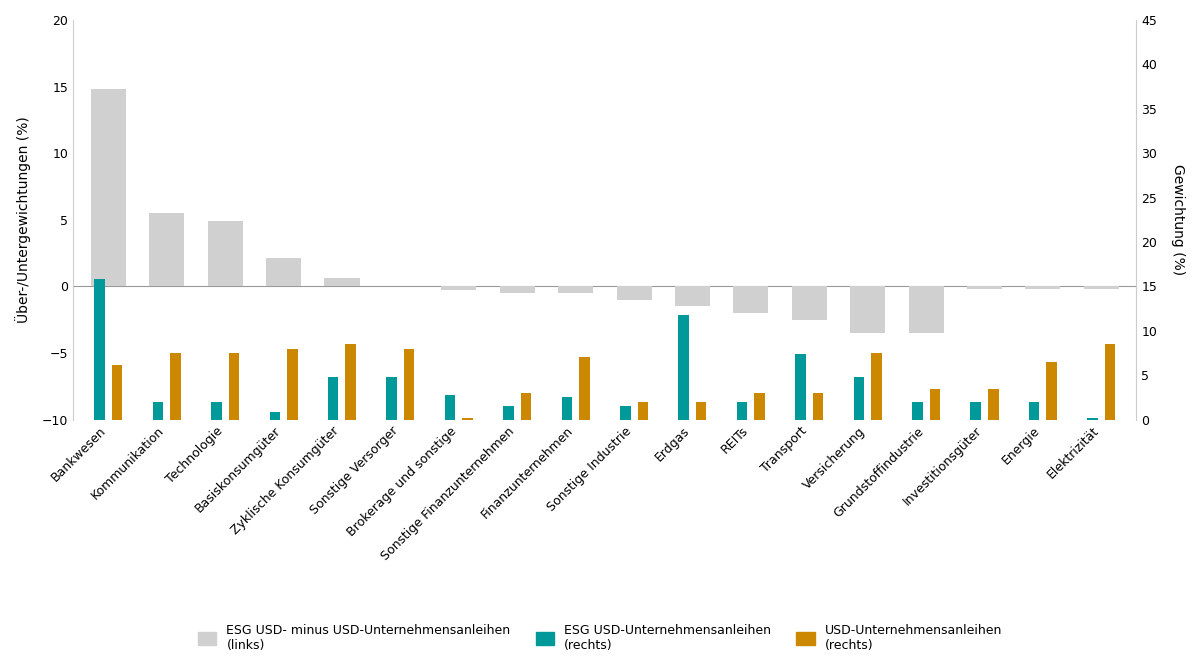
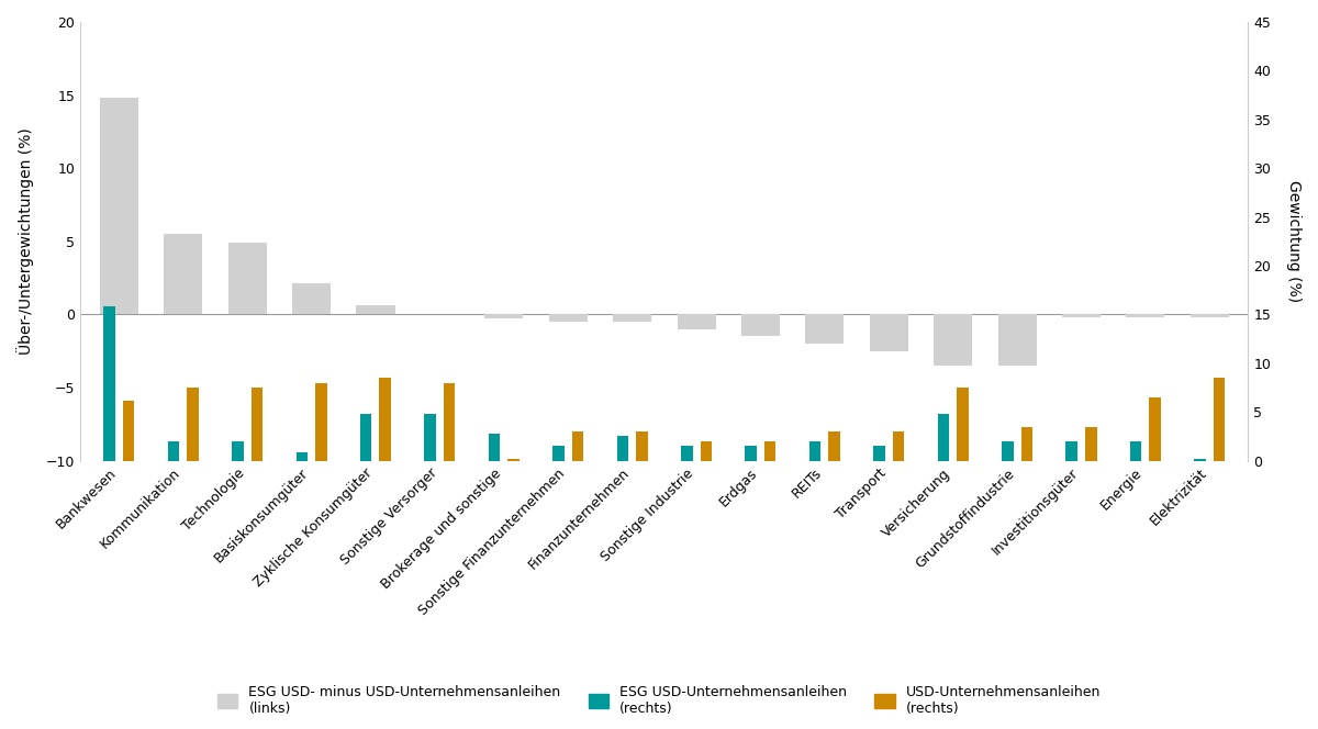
USD-Unternehmensanleihen (rechts)/Finanzunternehmen: 7.0 -> 3.0
ESG USD-Unternehmensanleihen (rechts)/Erdgas: 11.8 -> 1.5
ESG USD-Unternehmensanleihen (rechts)/Transport: 7.4 -> 1.5
